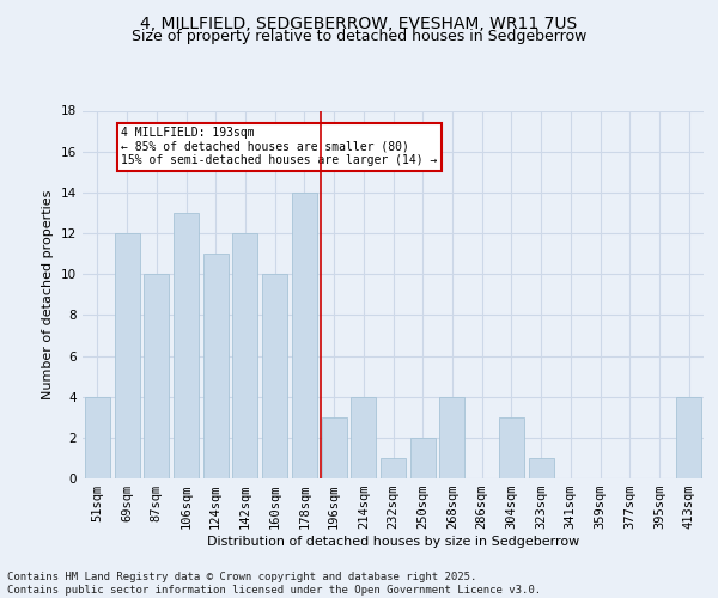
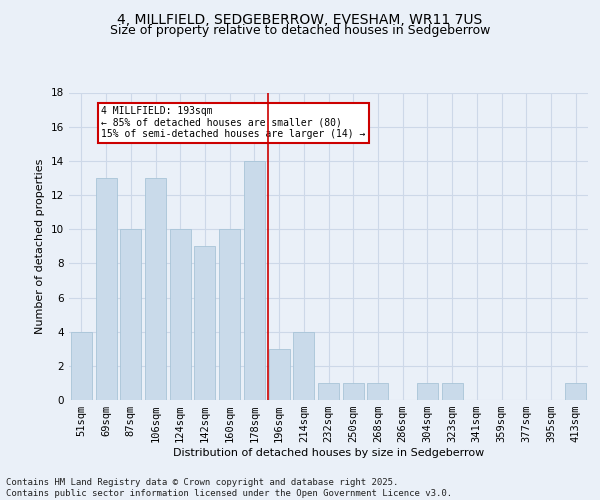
69sqm: 12 -> 13
124sqm: 11 -> 10
142sqm: 12 -> 9
250sqm: 2 -> 1
268sqm: 4 -> 1
304sqm: 3 -> 1
413sqm: 4 -> 1
